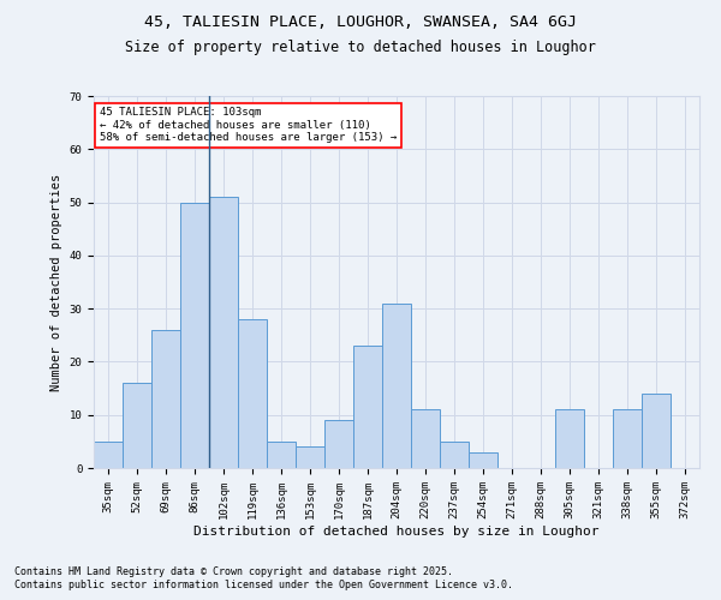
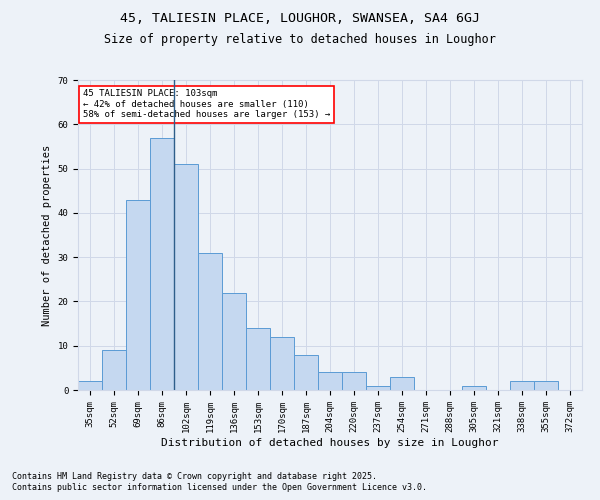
35sqm: 5 -> 2
52sqm: 16 -> 9
69sqm: 26 -> 43
86sqm: 50 -> 57
119sqm: 28 -> 31
136sqm: 5 -> 22
153sqm: 4 -> 14
170sqm: 9 -> 12
187sqm: 23 -> 8
204sqm: 31 -> 4
220sqm: 11 -> 4
237sqm: 5 -> 1
305sqm: 11 -> 1
338sqm: 11 -> 2
355sqm: 14 -> 2
